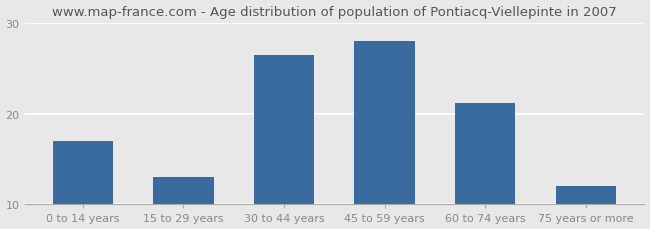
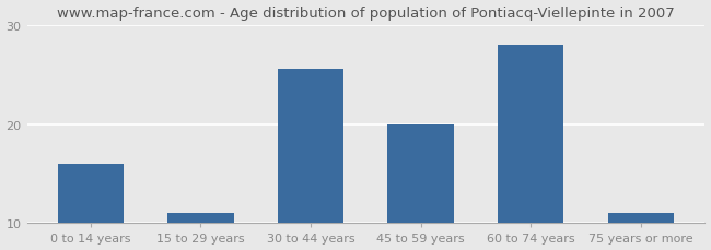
0 to 14 years: 17.0 -> 16.0
15 to 29 years: 13.0 -> 11.0
30 to 44 years: 26.5 -> 25.6
45 to 59 years: 28.0 -> 20.0
60 to 74 years: 21.2 -> 28.0
75 years or more: 12.0 -> 11.0
